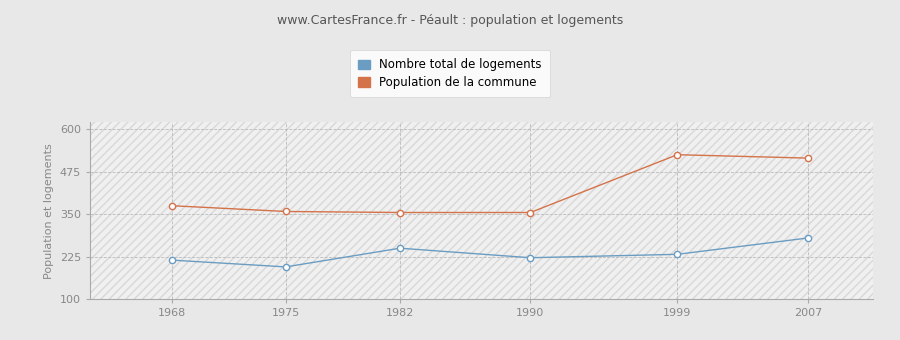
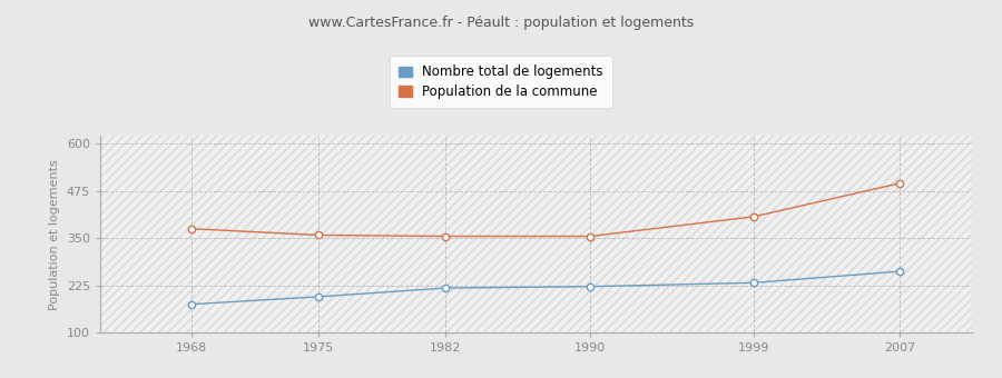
Nombre total de logements/1968: 215 -> 175
Nombre total de logements/1982: 250 -> 218
Population de la commune/1999: 525 -> 407
Nombre total de logements/2007: 280 -> 262
Population de la commune/2007: 515 -> 495
